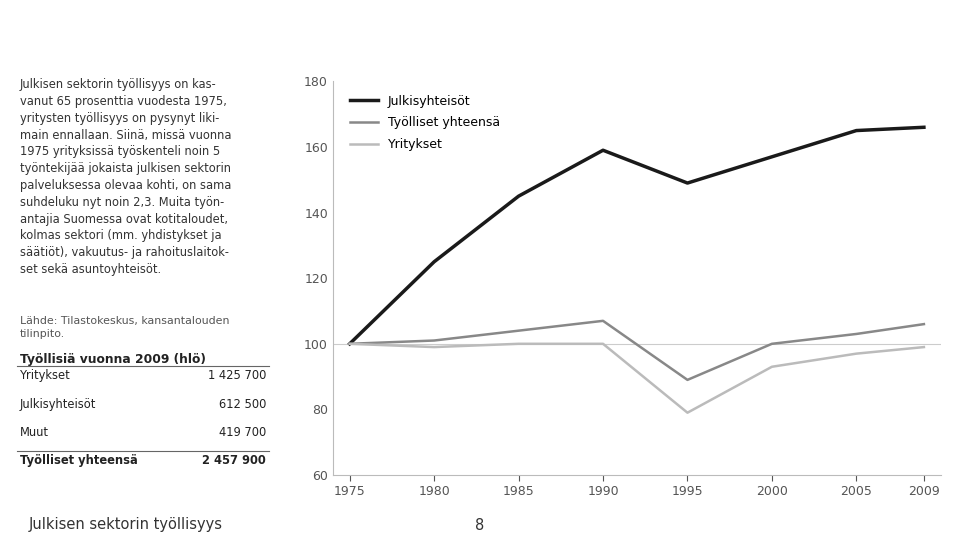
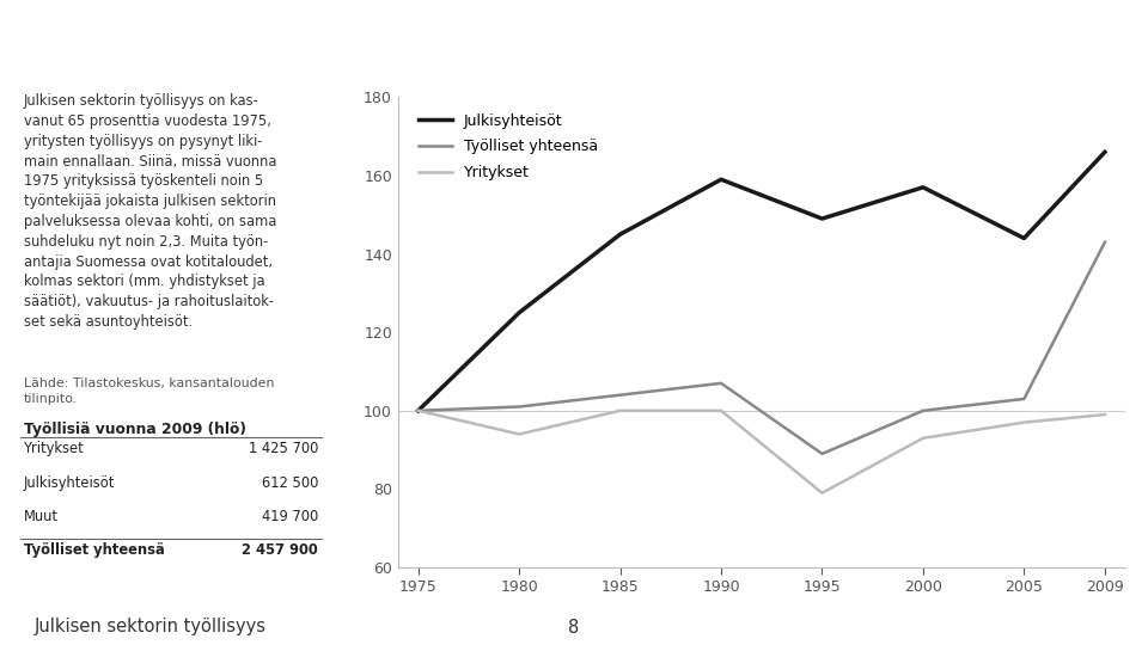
Yritykset/1980: 99 -> 94
Julkisyhteisöt/2005: 165 -> 144
Työlliset yhteensä/2009: 106 -> 143
